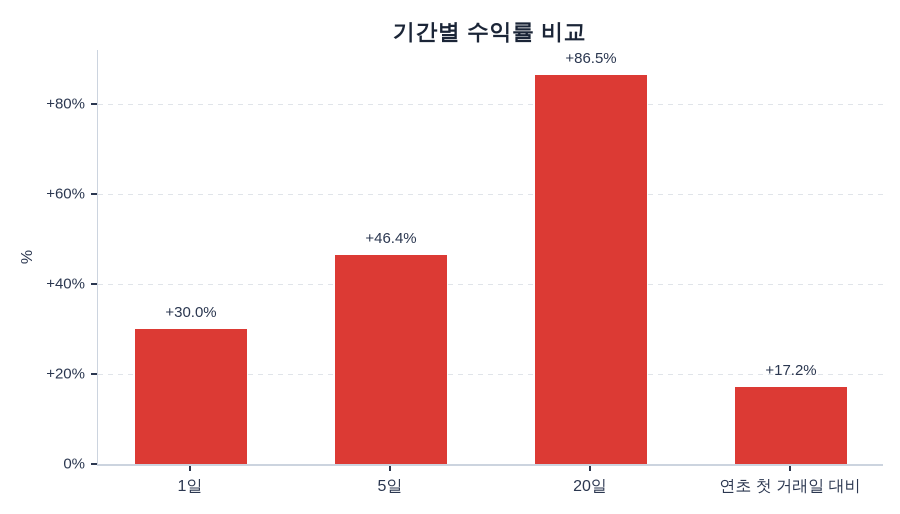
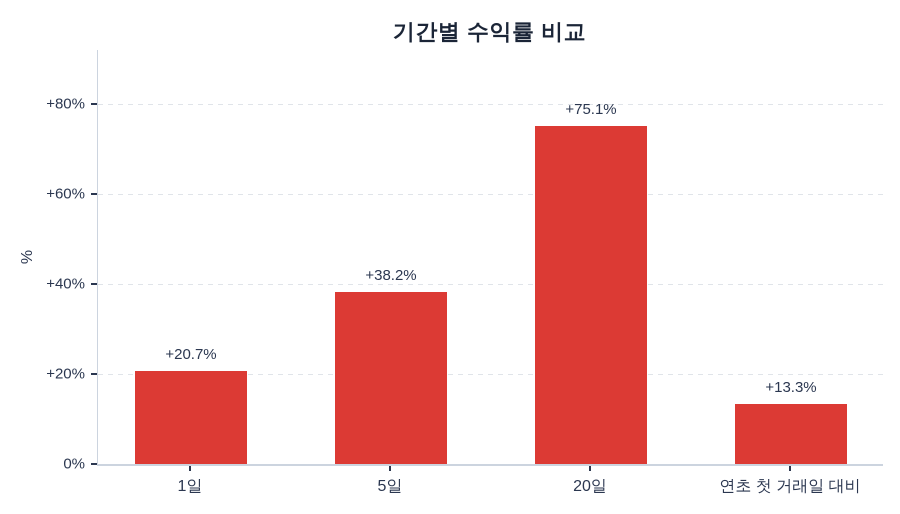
1일: +30.0% -> +20.7%
5일: +46.4% -> +38.2%
20일: +86.5% -> +75.1%
연초 첫 거래일 대비: +17.2% -> +13.3%
